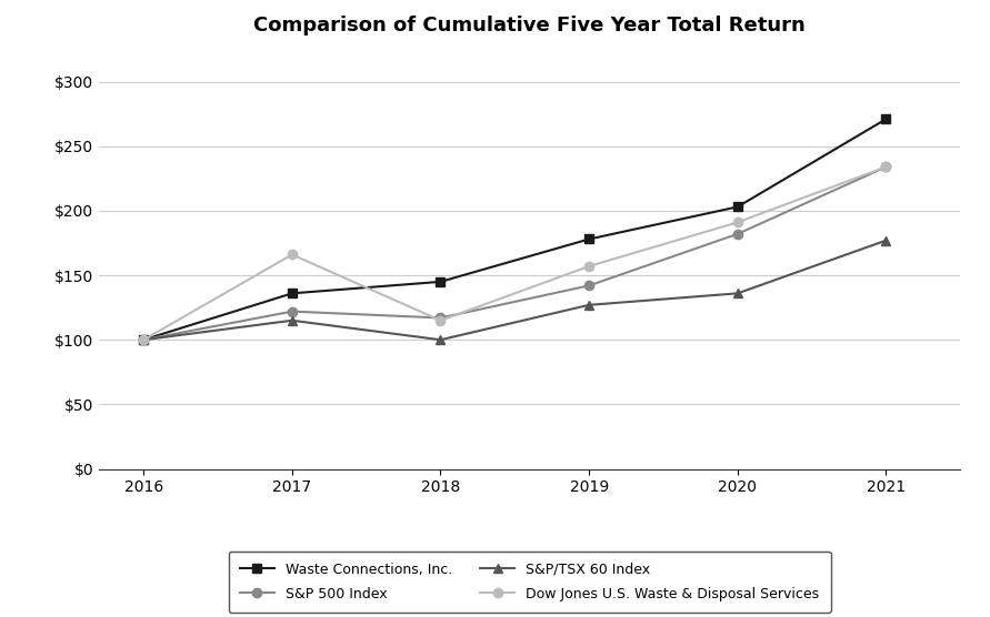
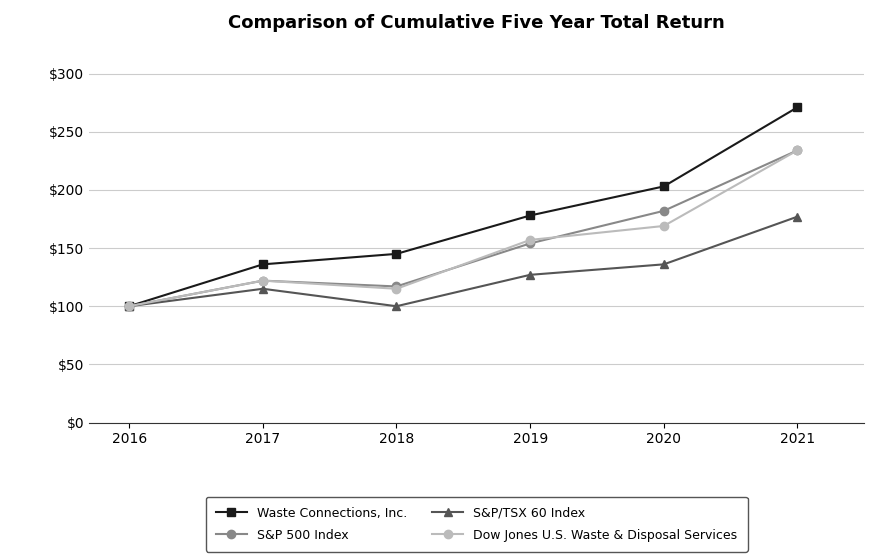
Dow Jones U.S. Waste & Disposal Services/2017: $166 -> $122
S&P 500 Index/2019: $142 -> $154
Dow Jones U.S. Waste & Disposal Services/2020: $191 -> $169
